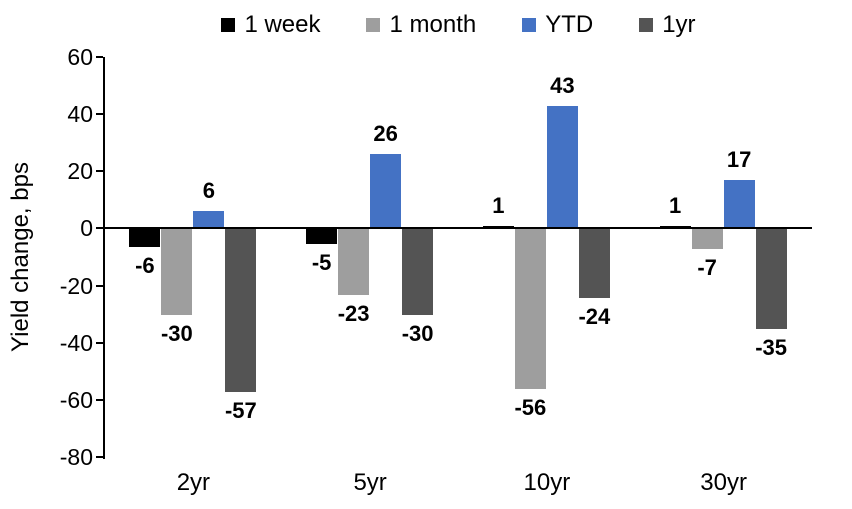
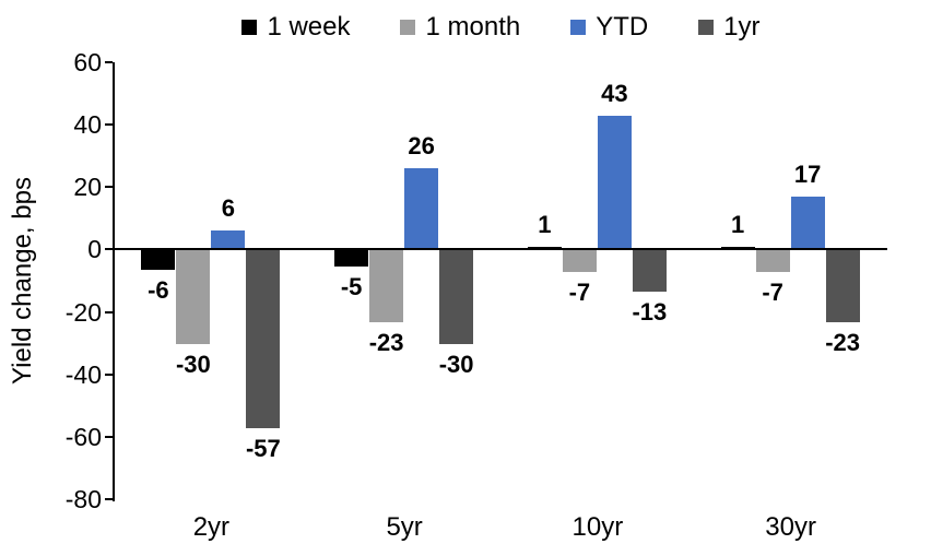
1 month/10yr: -56 -> -7
1yr/10yr: -24 -> -13
1yr/30yr: -35 -> -23
